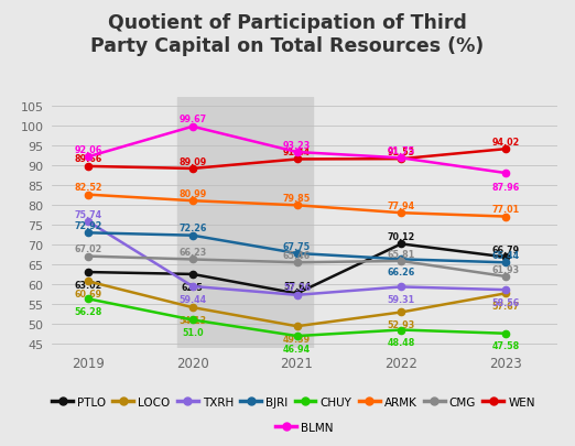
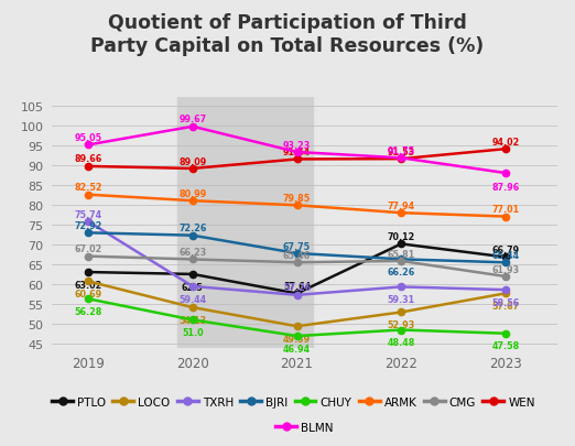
BLMN/2019: 92.06 -> 95.05
